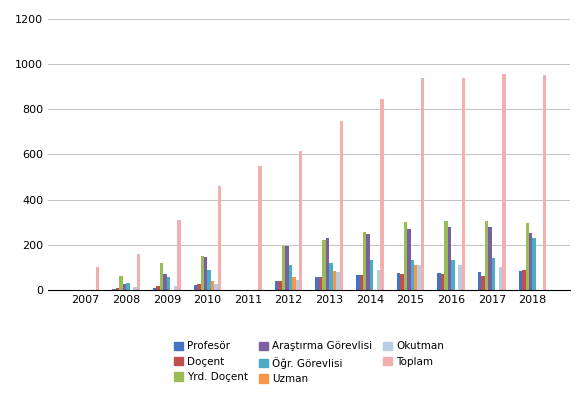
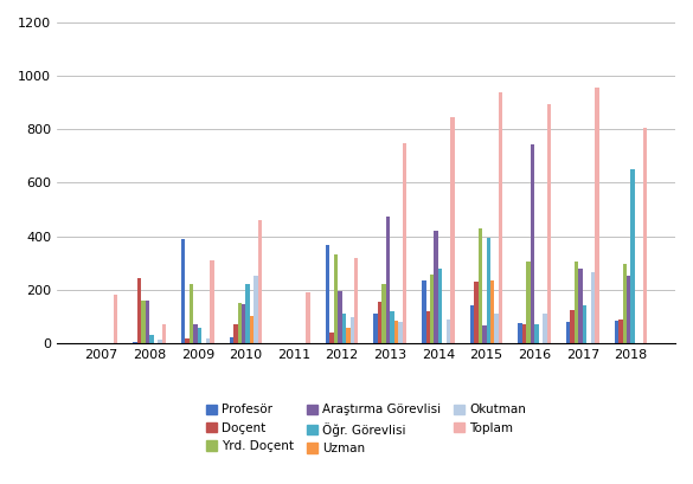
Toplam/2007: 100 -> 180
Doçent/2008: 8 -> 245
Yrd. Doçent/2008: 62 -> 160
Araştırma Görevlisi/2008: 28 -> 160
Toplam/2008: 160 -> 70
Profesör/2009: 8 -> 390
Yrd. Doçent/2009: 120 -> 220
Doçent/2010: 25 -> 70
Öğr. Görevlisi/2010: 90 -> 220
Uzman/2010: 40 -> 100
Okutman/2010: 28 -> 250
Toplam/2011: 548 -> 190
Profesör/2012: 40 -> 365
Yrd. Doçent/2012: 195 -> 330
Okutman/2012: 45 -> 95
Toplam/2012: 615 -> 320
Profesör/2013: 55 -> 110
Doçent/2013: 55 -> 155
Araştırma Görevlisi/2013: 230 -> 475
Profesör/2014: 65 -> 235
Doçent/2014: 65 -> 120
Araştırma Görevlisi/2014: 248 -> 420
Öğr. Görevlisi/2014: 132 -> 280
Profesör/2015: 75 -> 140
Doçent/2015: 70 -> 230
Yrd. Doçent/2015: 300 -> 430
Araştırma Görevlisi/2015: 268 -> 65
Öğr. Görevlisi/2015: 130 -> 395
Uzman/2015: 108 -> 235
Araştırma Görevlisi/2016: 278 -> 745
Öğr. Görevlisi/2016: 130 -> 70
Toplam/2016: 938 -> 895
Doçent/2017: 62 -> 125
Okutman/2017: 100 -> 265
Öğr. Görevlisi/2018: 230 -> 650
Toplam/2018: 952 -> 805
